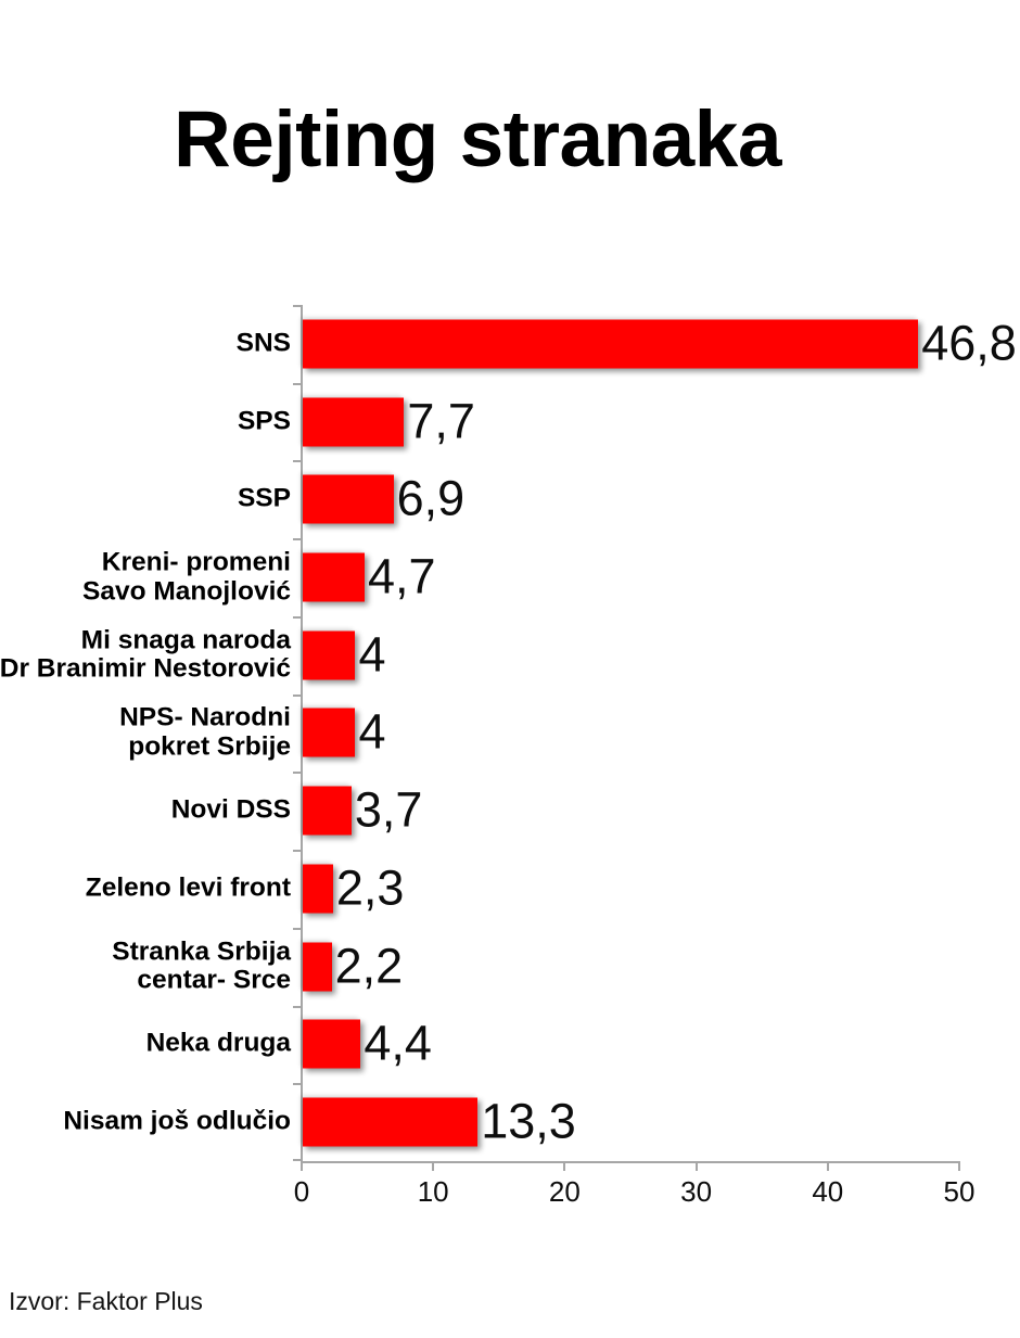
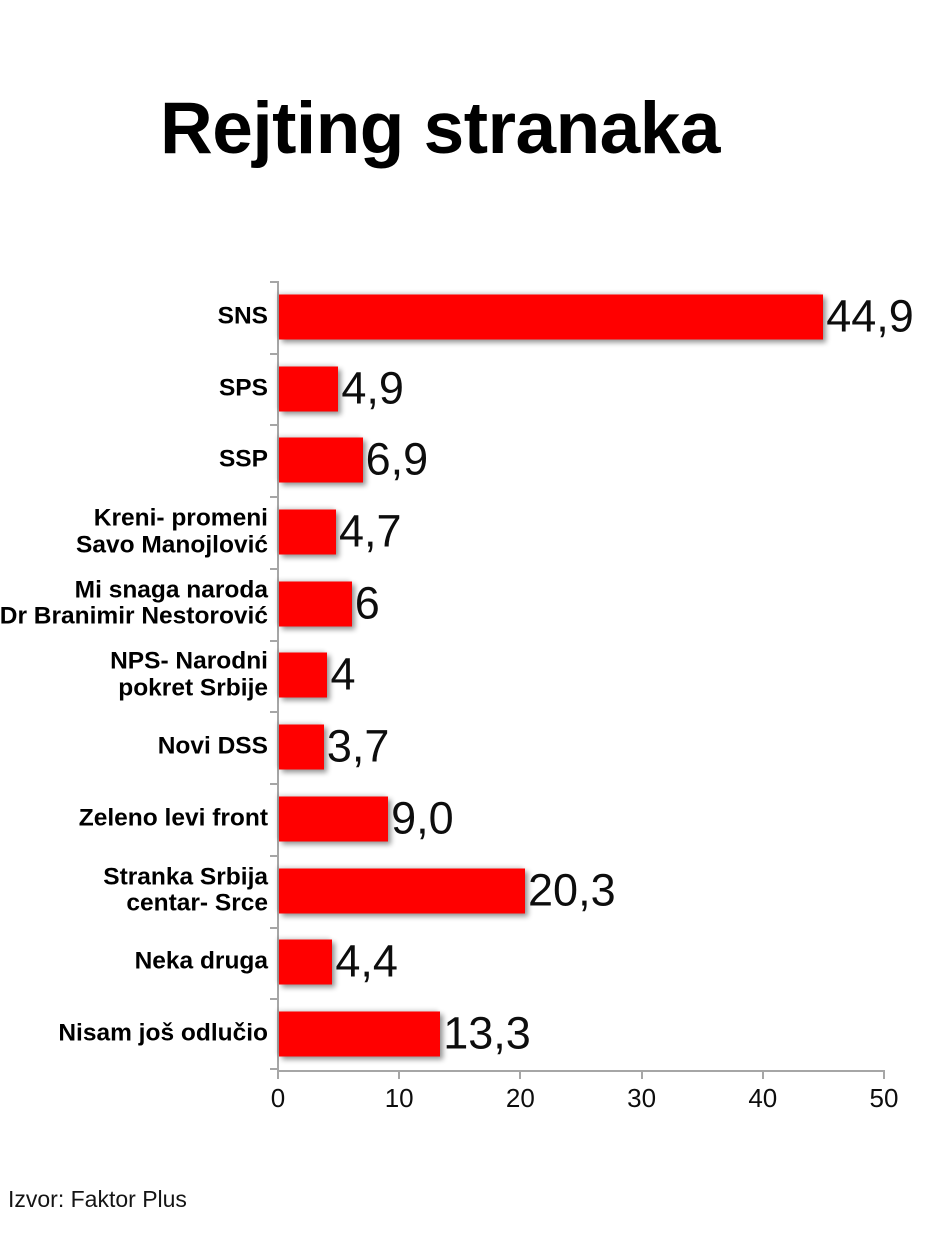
SNS: 46,8 -> 44,9
SPS: 7,7 -> 4,9
Mi snaga naroda Dr Branimir Nestorović: 4 -> 6
Zeleno levi front: 2,3 -> 9,0
Stranka Srbija centar- Srce: 2,2 -> 20,3
